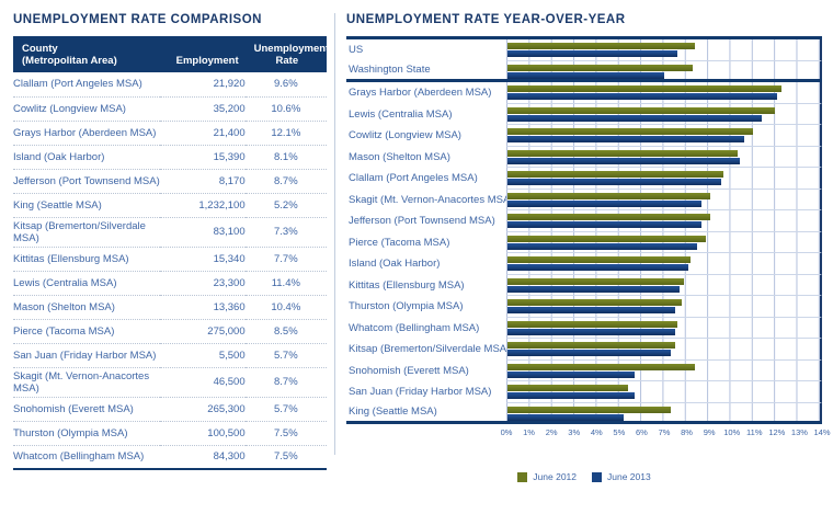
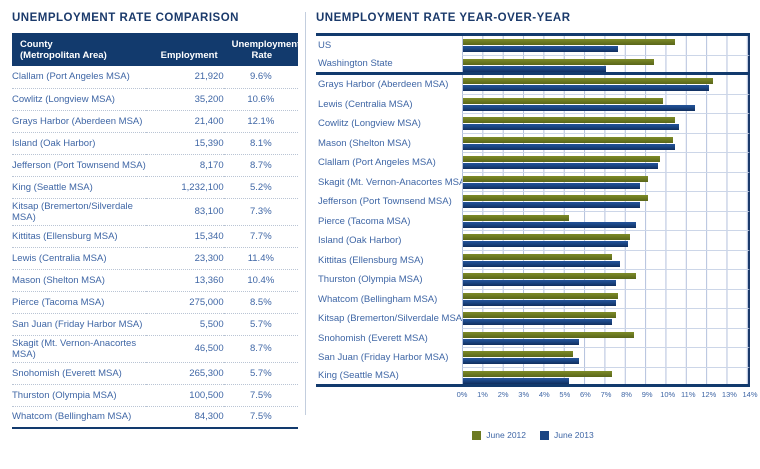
June 2012/US: 8,4% -> 10,4%
June 2012/Washington State: 8,3% -> 9,4%
June 2012/Lewis (Centralia MSA): 12,0% -> 9,8%
June 2012/Cowlitz (Longview MSA): 11,0% -> 10,4%
June 2012/Pierce (Tacoma MSA): 8,9% -> 5,2%
June 2012/Kittitas (Ellensburg MSA): 7,9% -> 7,3%
June 2012/Thurston (Olympia MSA): 7,8% -> 8,5%
